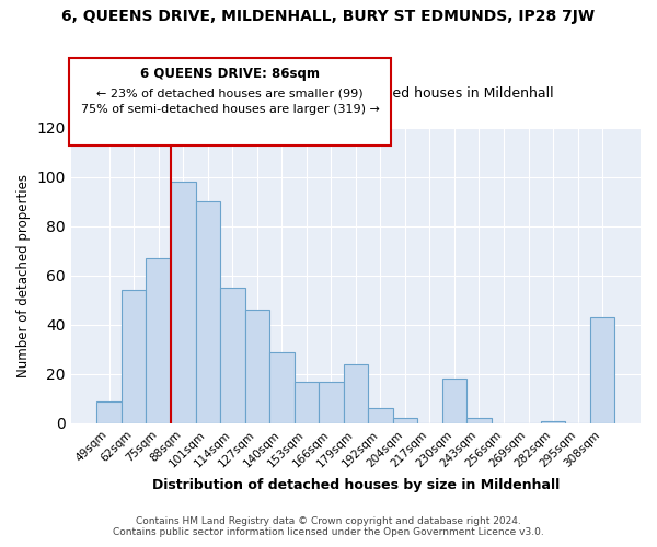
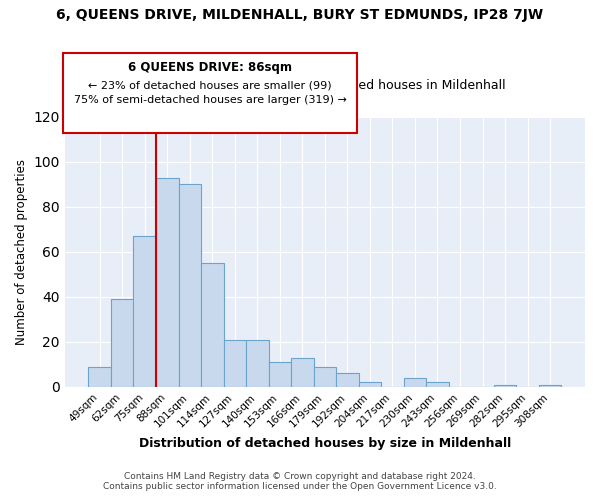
62sqm: 54 -> 39
88sqm: 98 -> 93
127sqm: 46 -> 21
140sqm: 29 -> 21
153sqm: 17 -> 11
166sqm: 17 -> 13
179sqm: 24 -> 9
230sqm: 18 -> 4
308sqm: 43 -> 1
